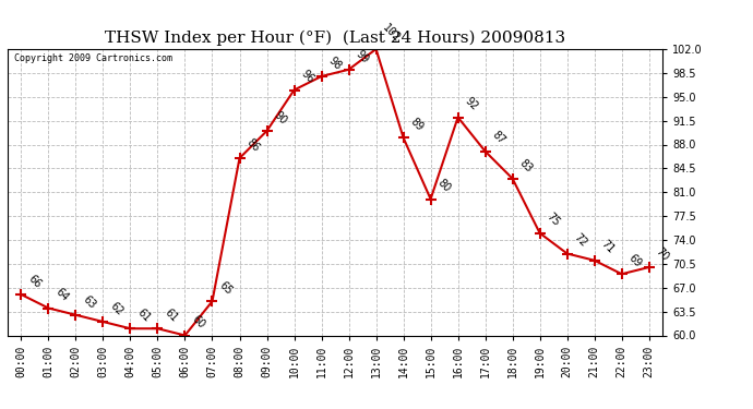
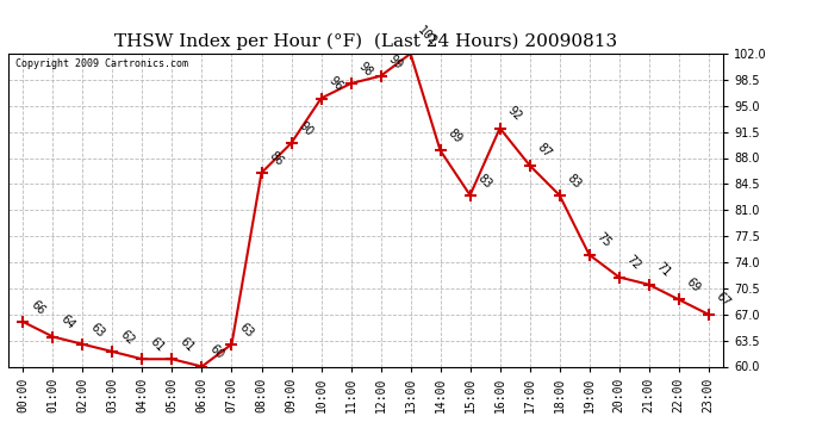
07:00: 65 -> 63
15:00: 80 -> 83
23:00: 70 -> 67
